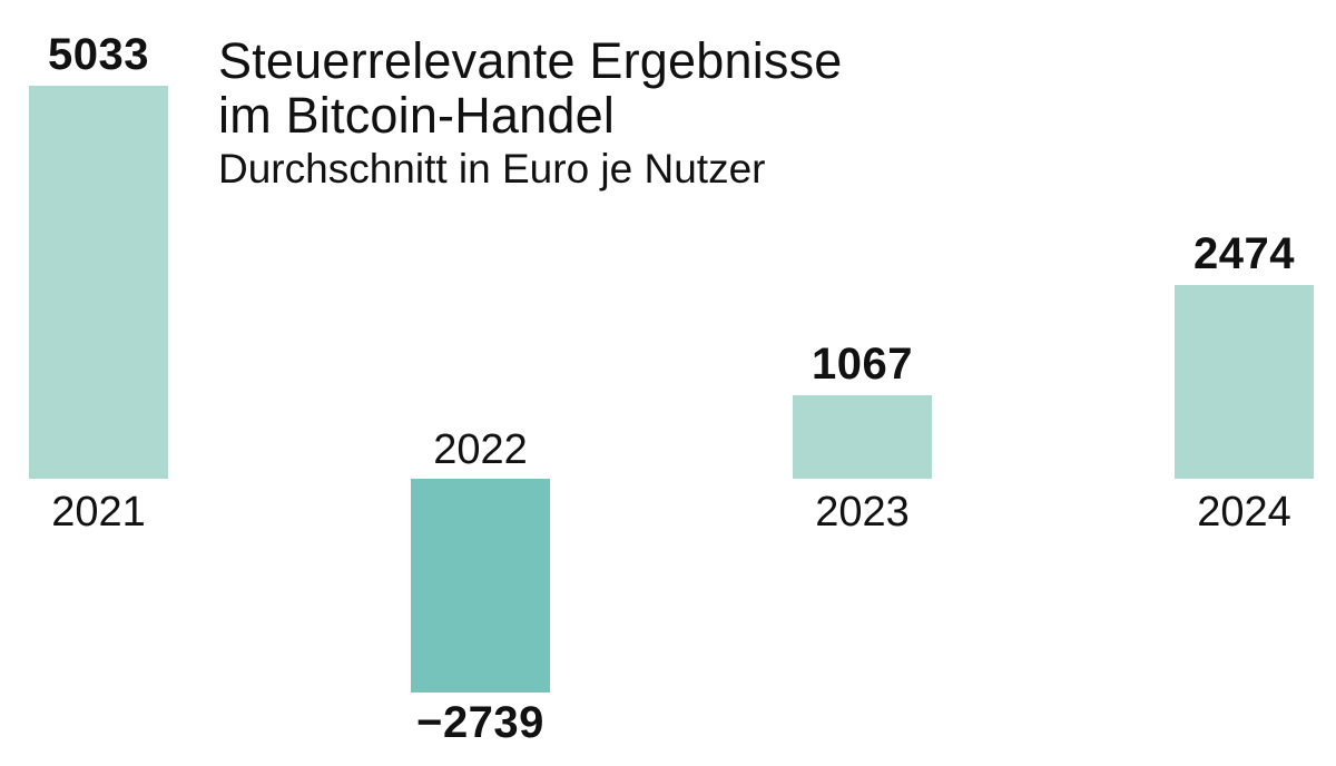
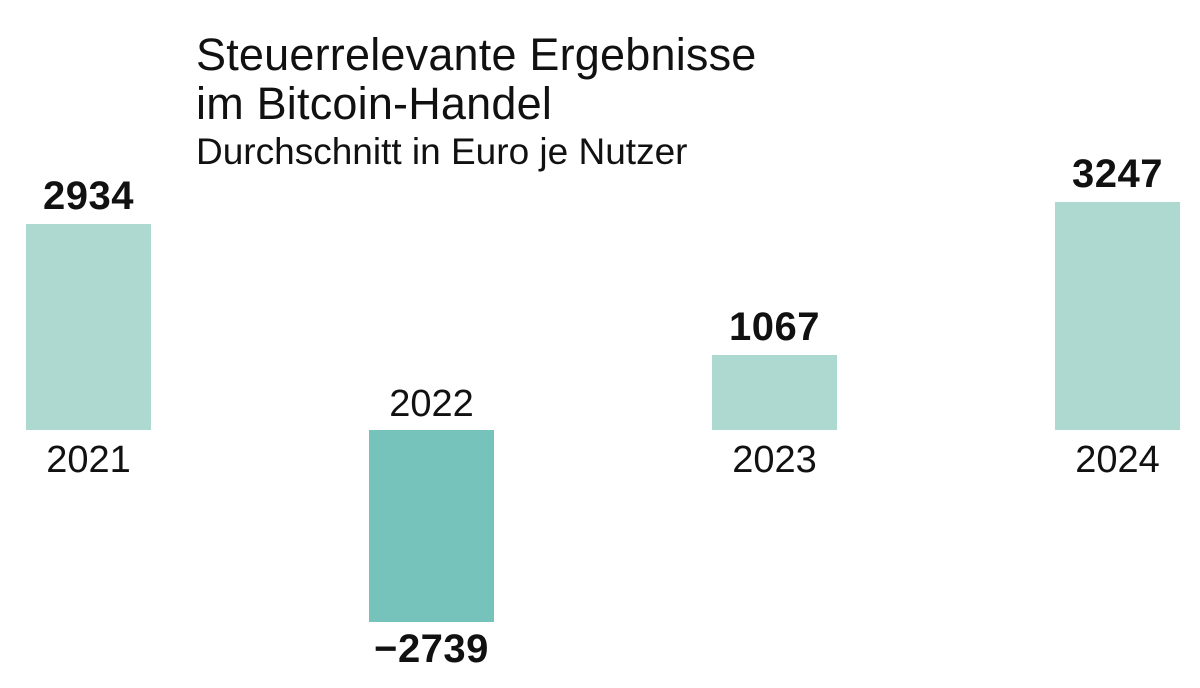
2021: 5033 -> 2934
2024: 2474 -> 3247
